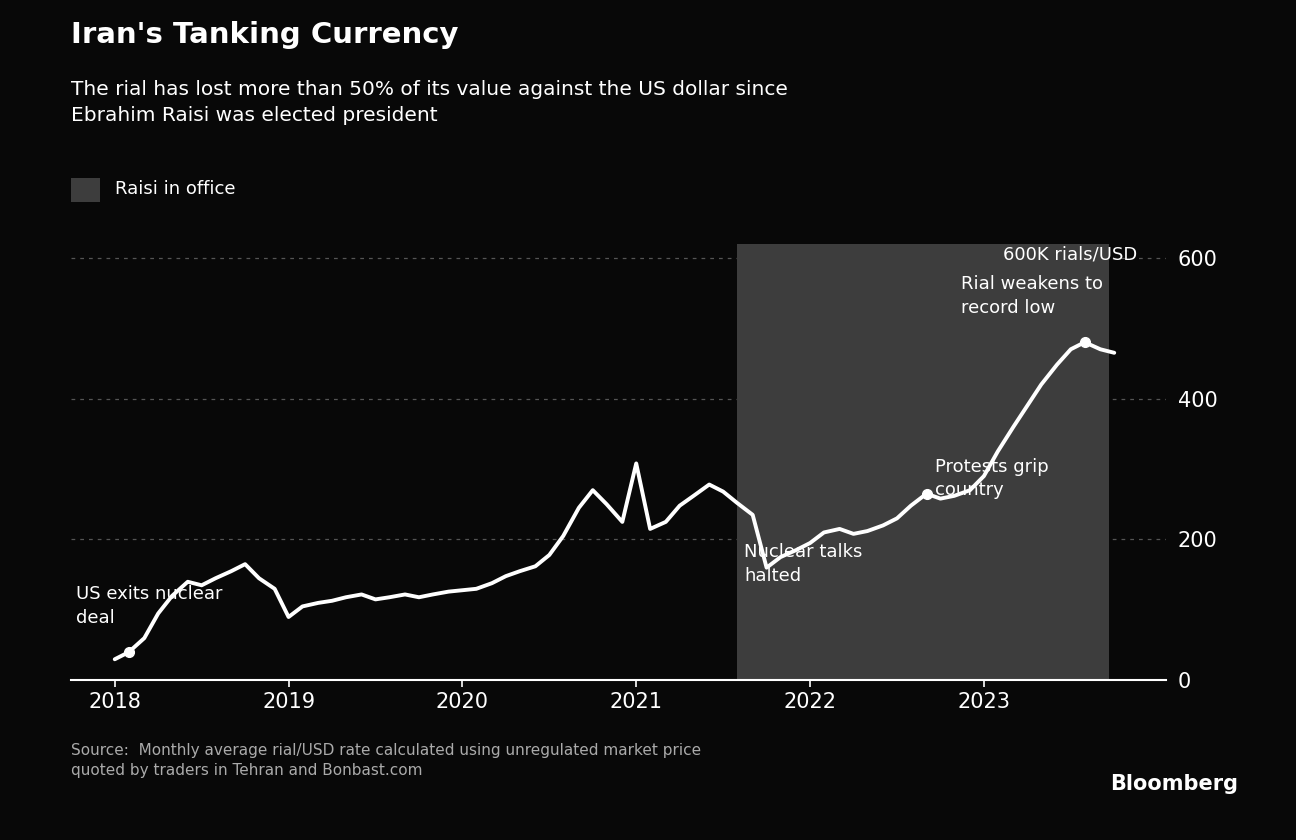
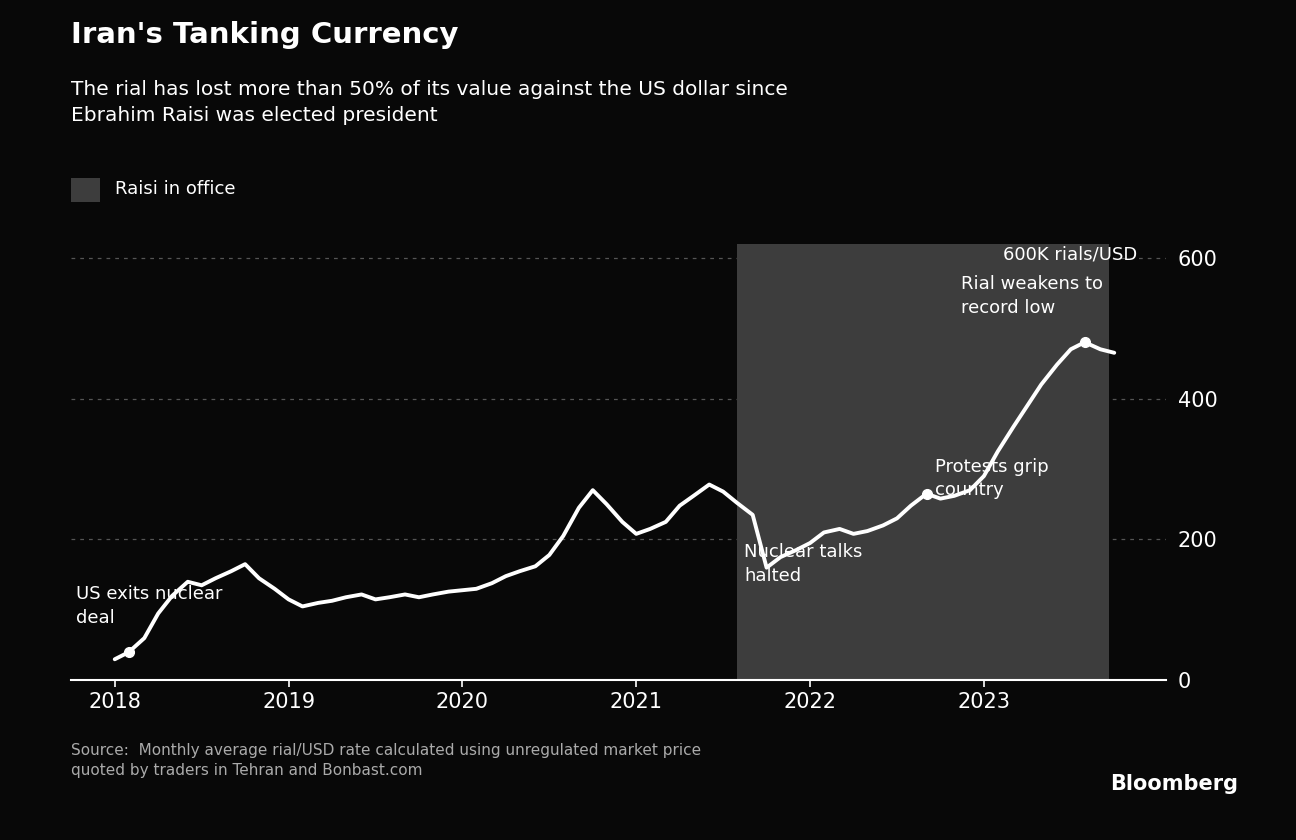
2019: 90 -> 115
2021: 308 -> 208
